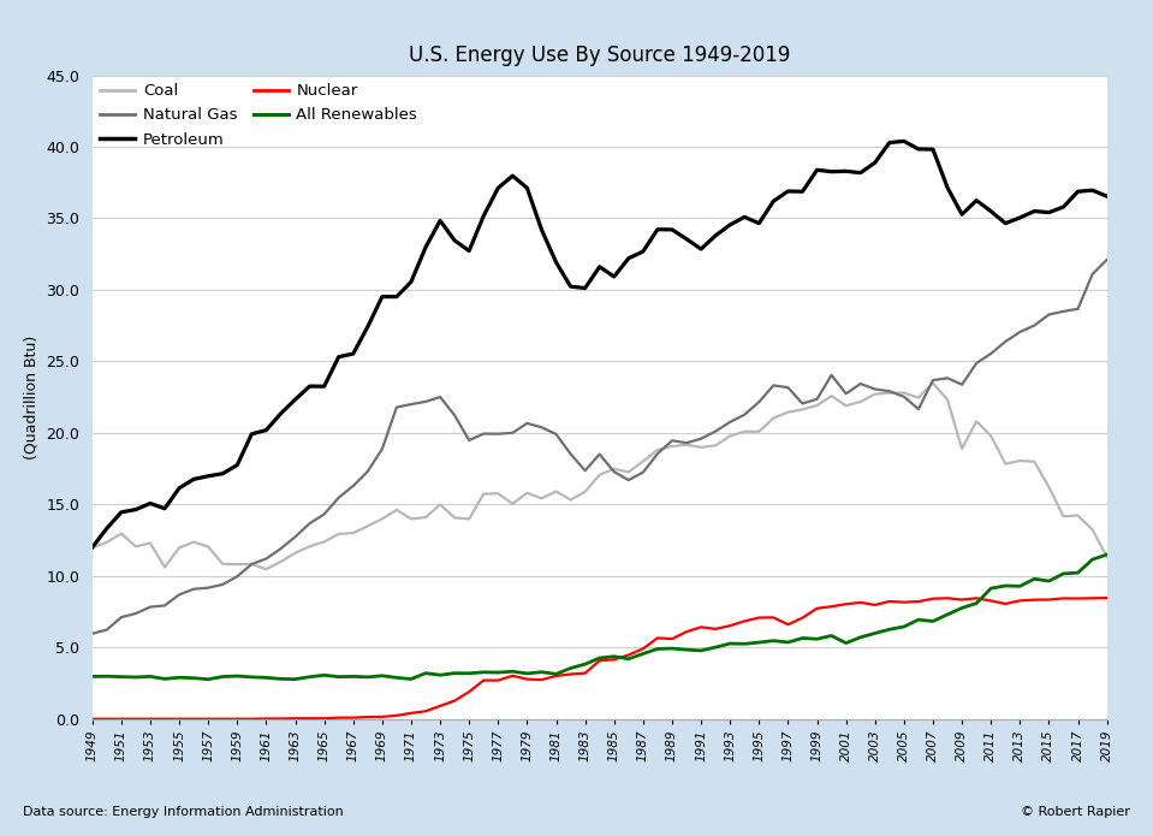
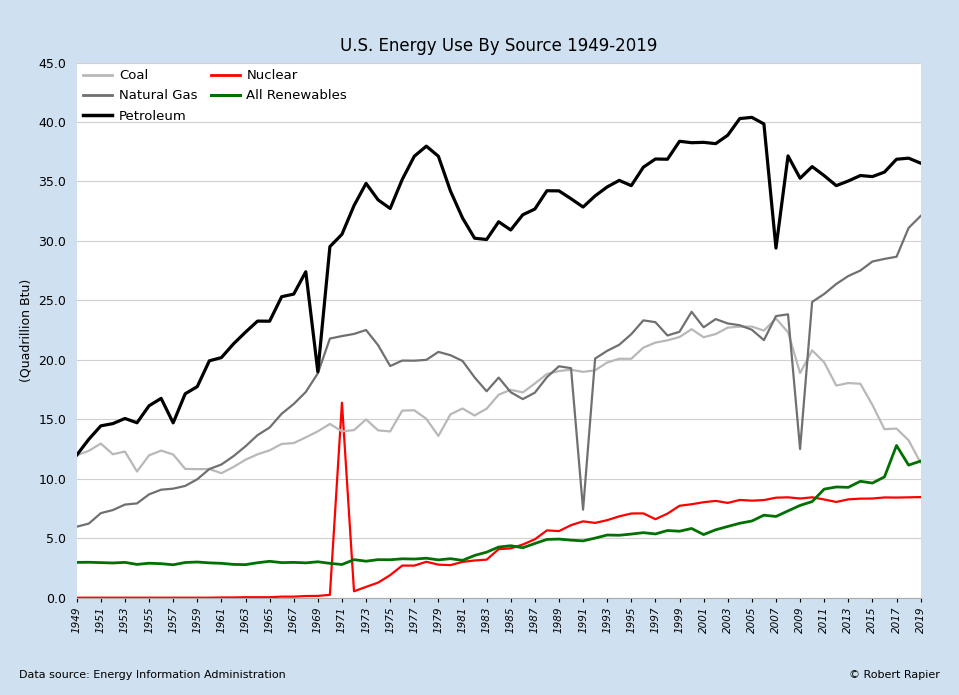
Petroleum/1957: 17.0 -> 14.7
Petroleum/1969: 29.5 -> 19.0
Nuclear/1971: 0.4 -> 16.4
Coal/1979: 15.8 -> 13.6
Natural Gas/1991: 19.6 -> 7.4
Petroleum/2007: 39.8 -> 29.4
Natural Gas/2009: 23.4 -> 12.5
All Renewables/2017: 10.2 -> 12.8
